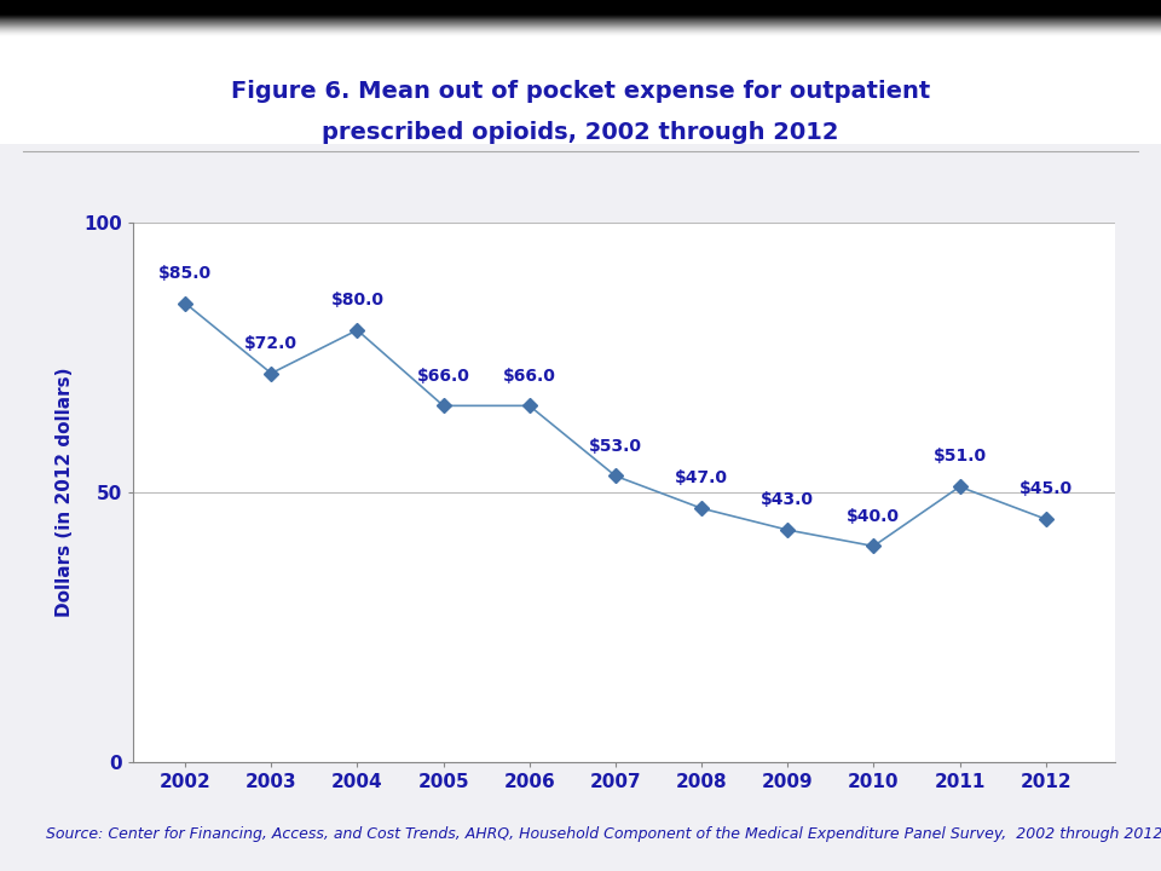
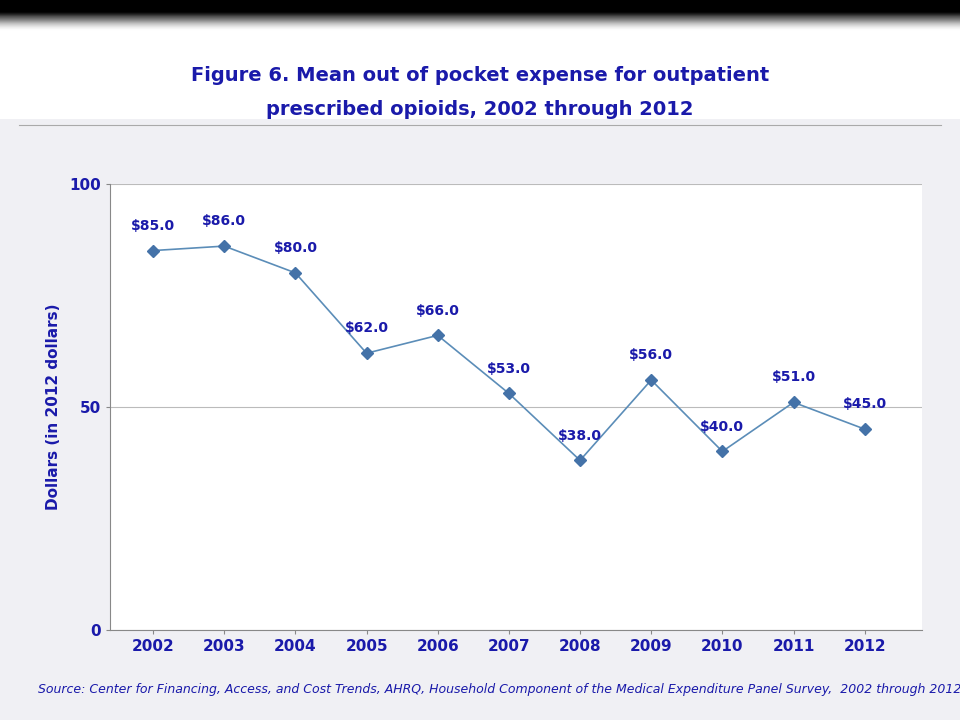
2003: $72.0 -> $86.0
2005: $66.0 -> $62.0
2008: $47.0 -> $38.0
2009: $43.0 -> $56.0
